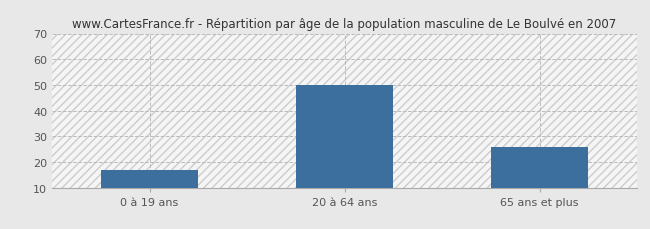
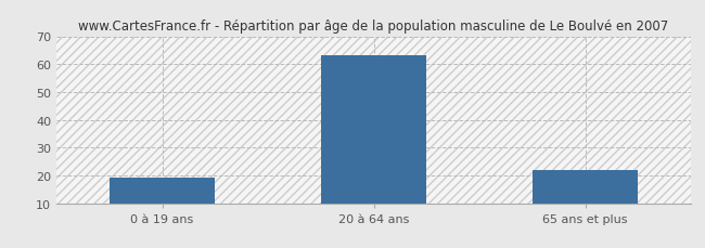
0 à 19 ans: 17 -> 19
20 à 64 ans: 50 -> 63
65 ans et plus: 26 -> 22
